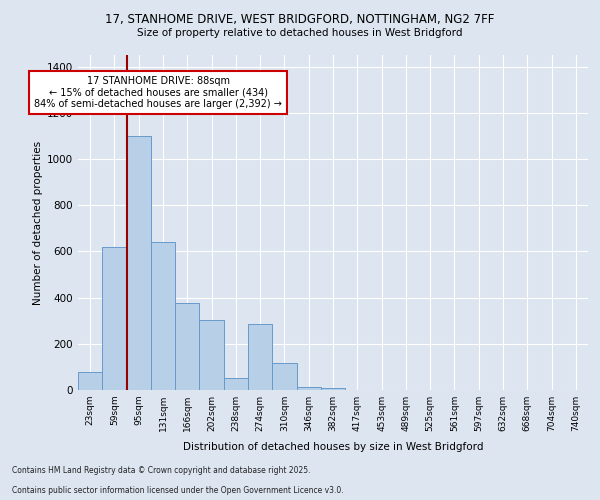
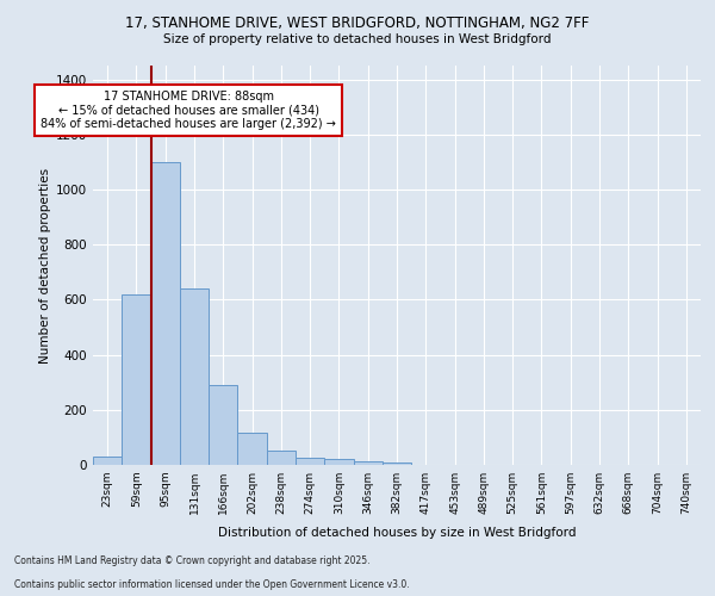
23sqm: 80 -> 30
166sqm: 375 -> 290
202sqm: 305 -> 115
274sqm: 285 -> 25
310sqm: 115 -> 20
